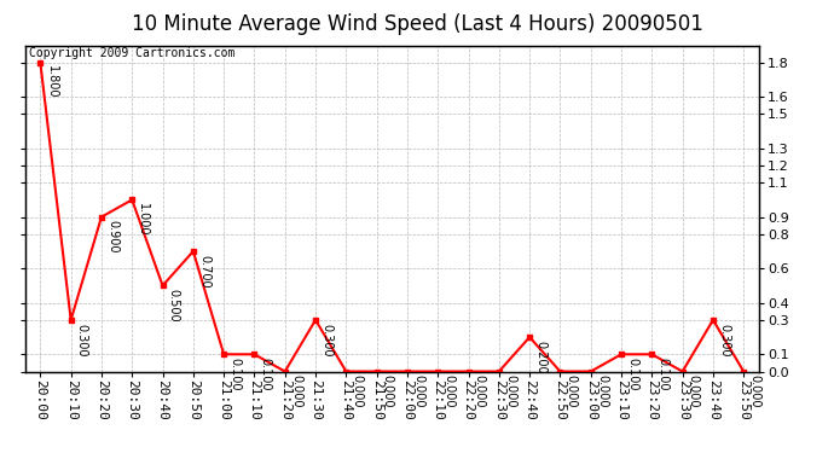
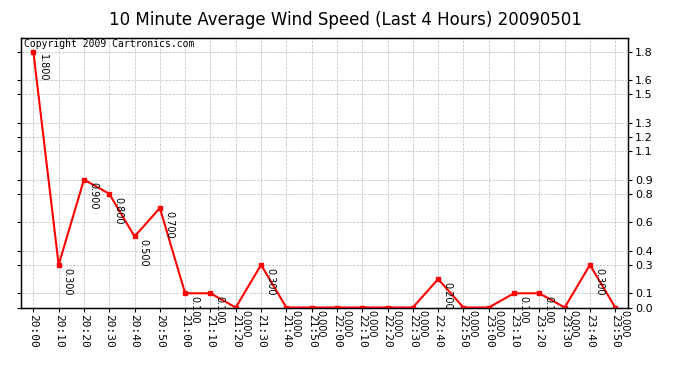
20:30: 1.000 -> 0.800
